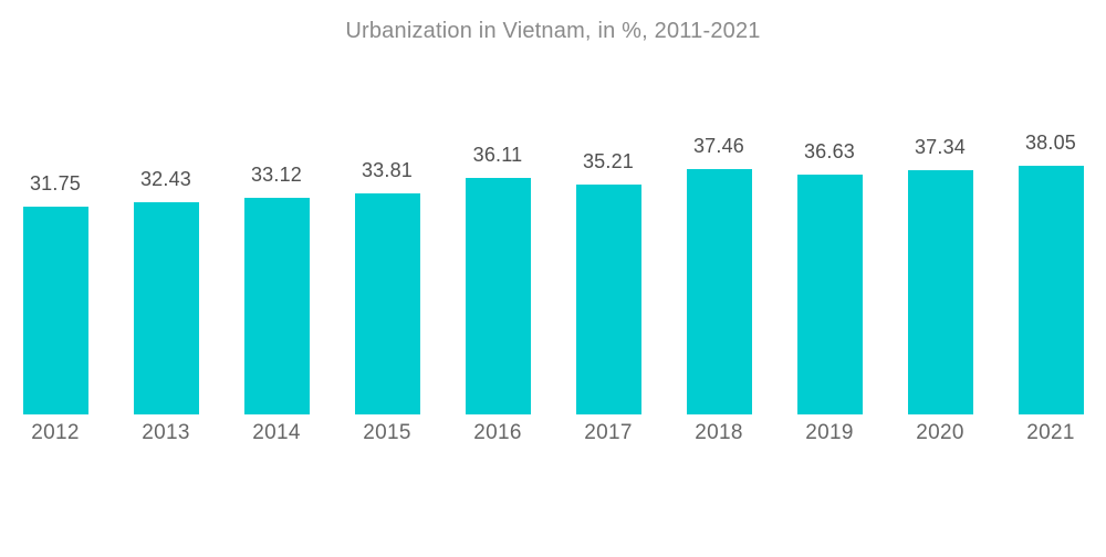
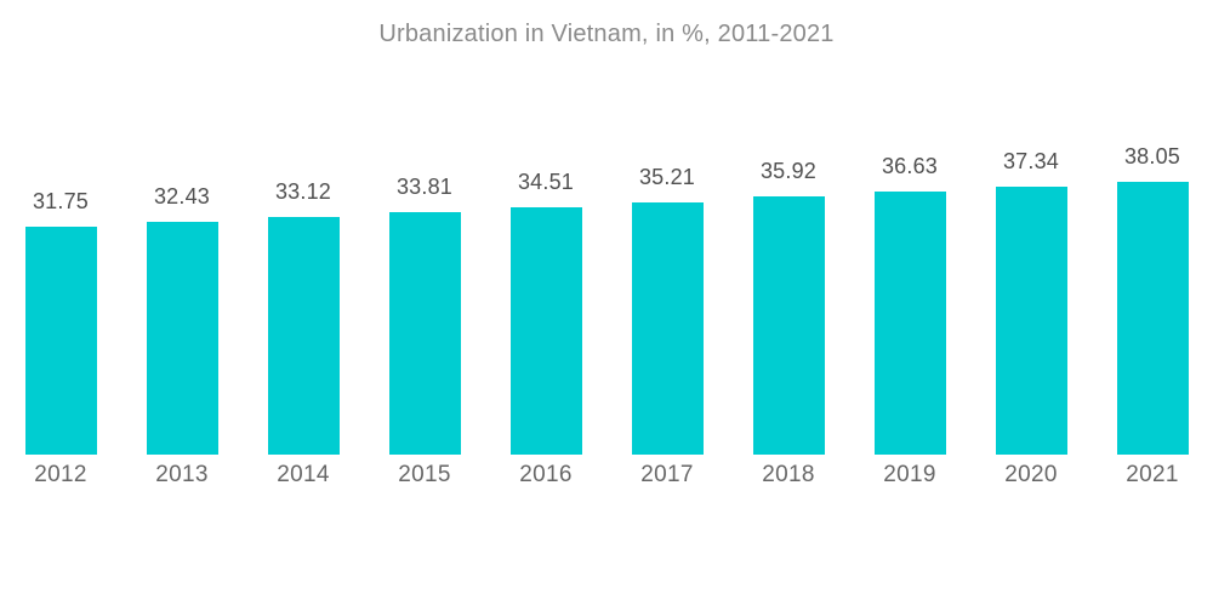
2016: 36.11 -> 34.51
2018: 37.46 -> 35.92
